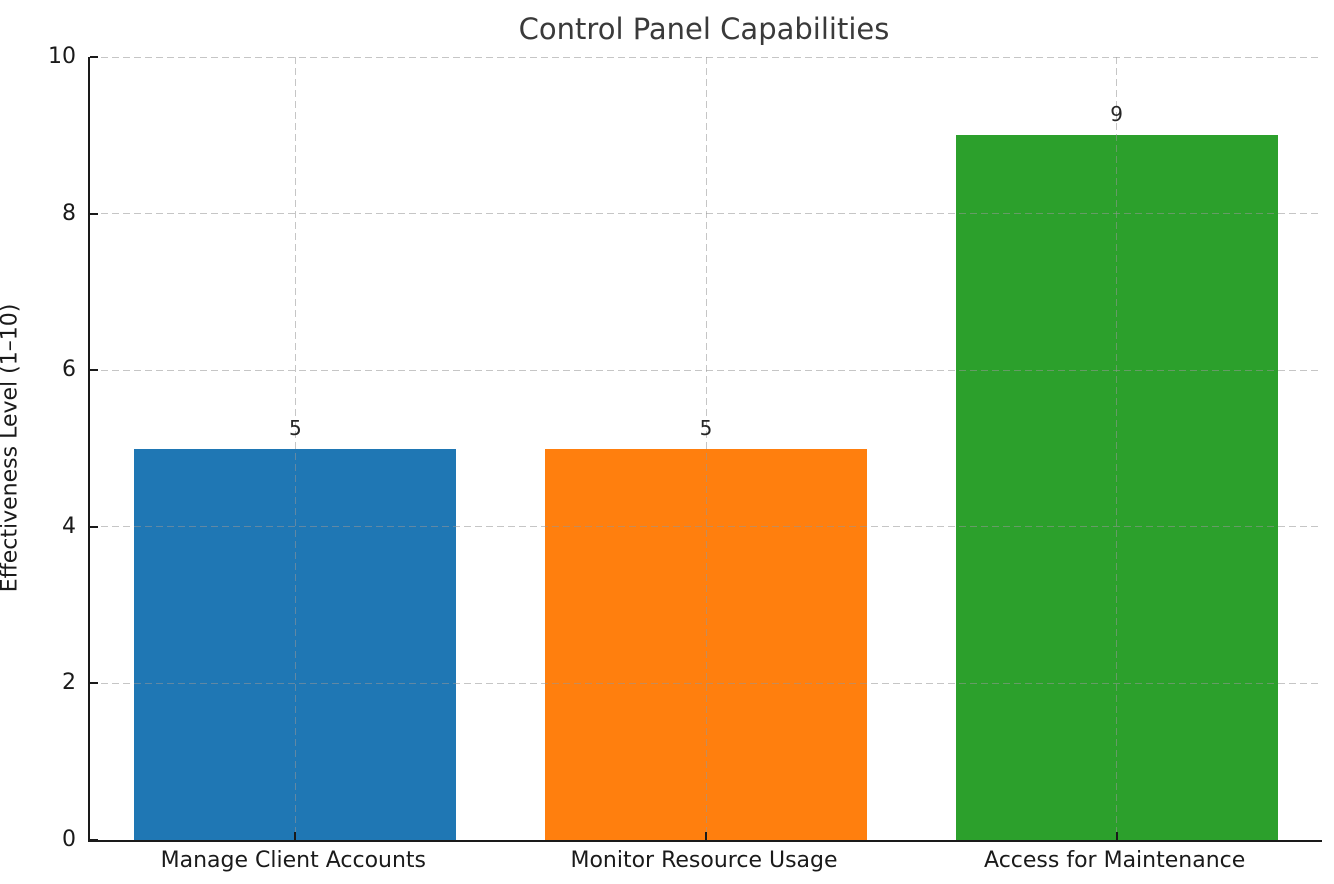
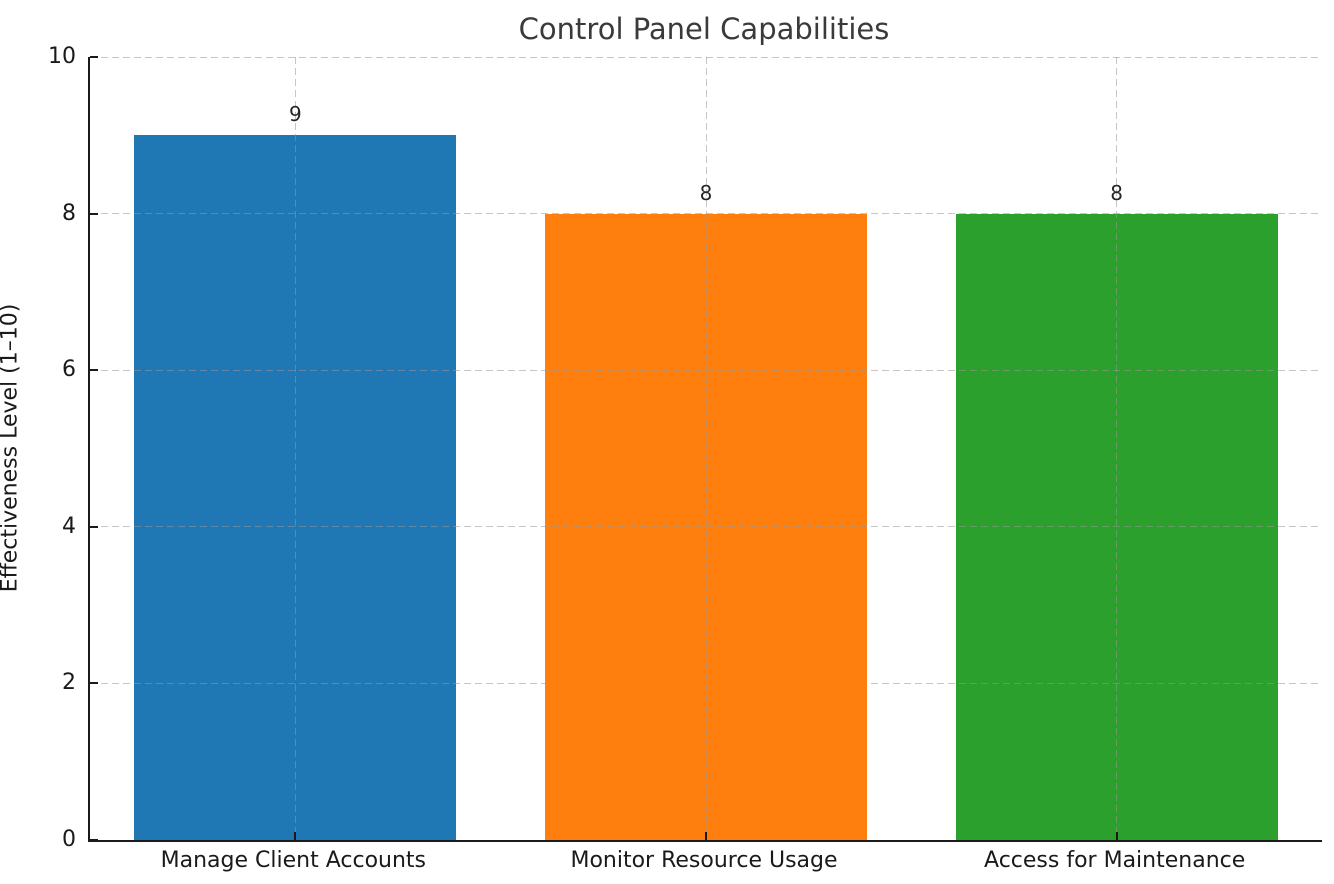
Manage Client Accounts: 5 -> 9
Monitor Resource Usage: 5 -> 8
Access for Maintenance: 9 -> 8
